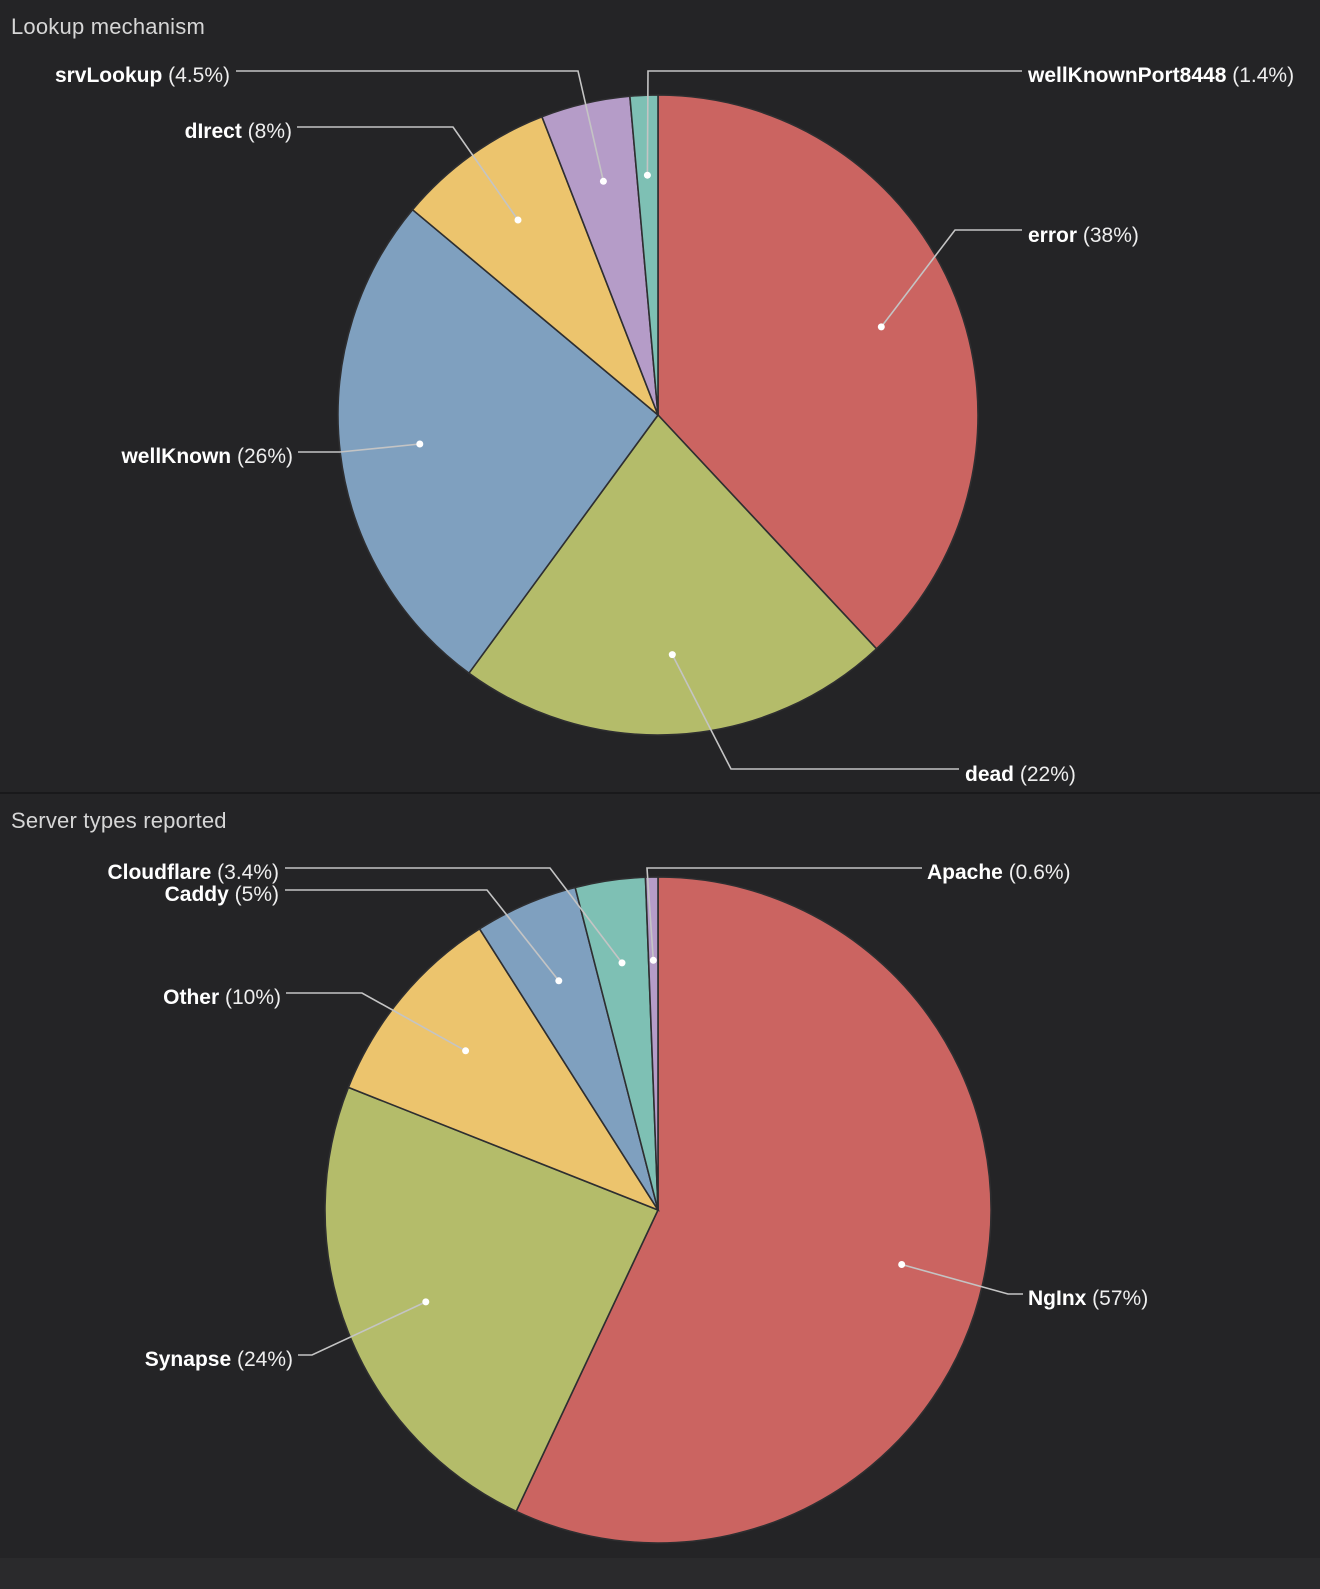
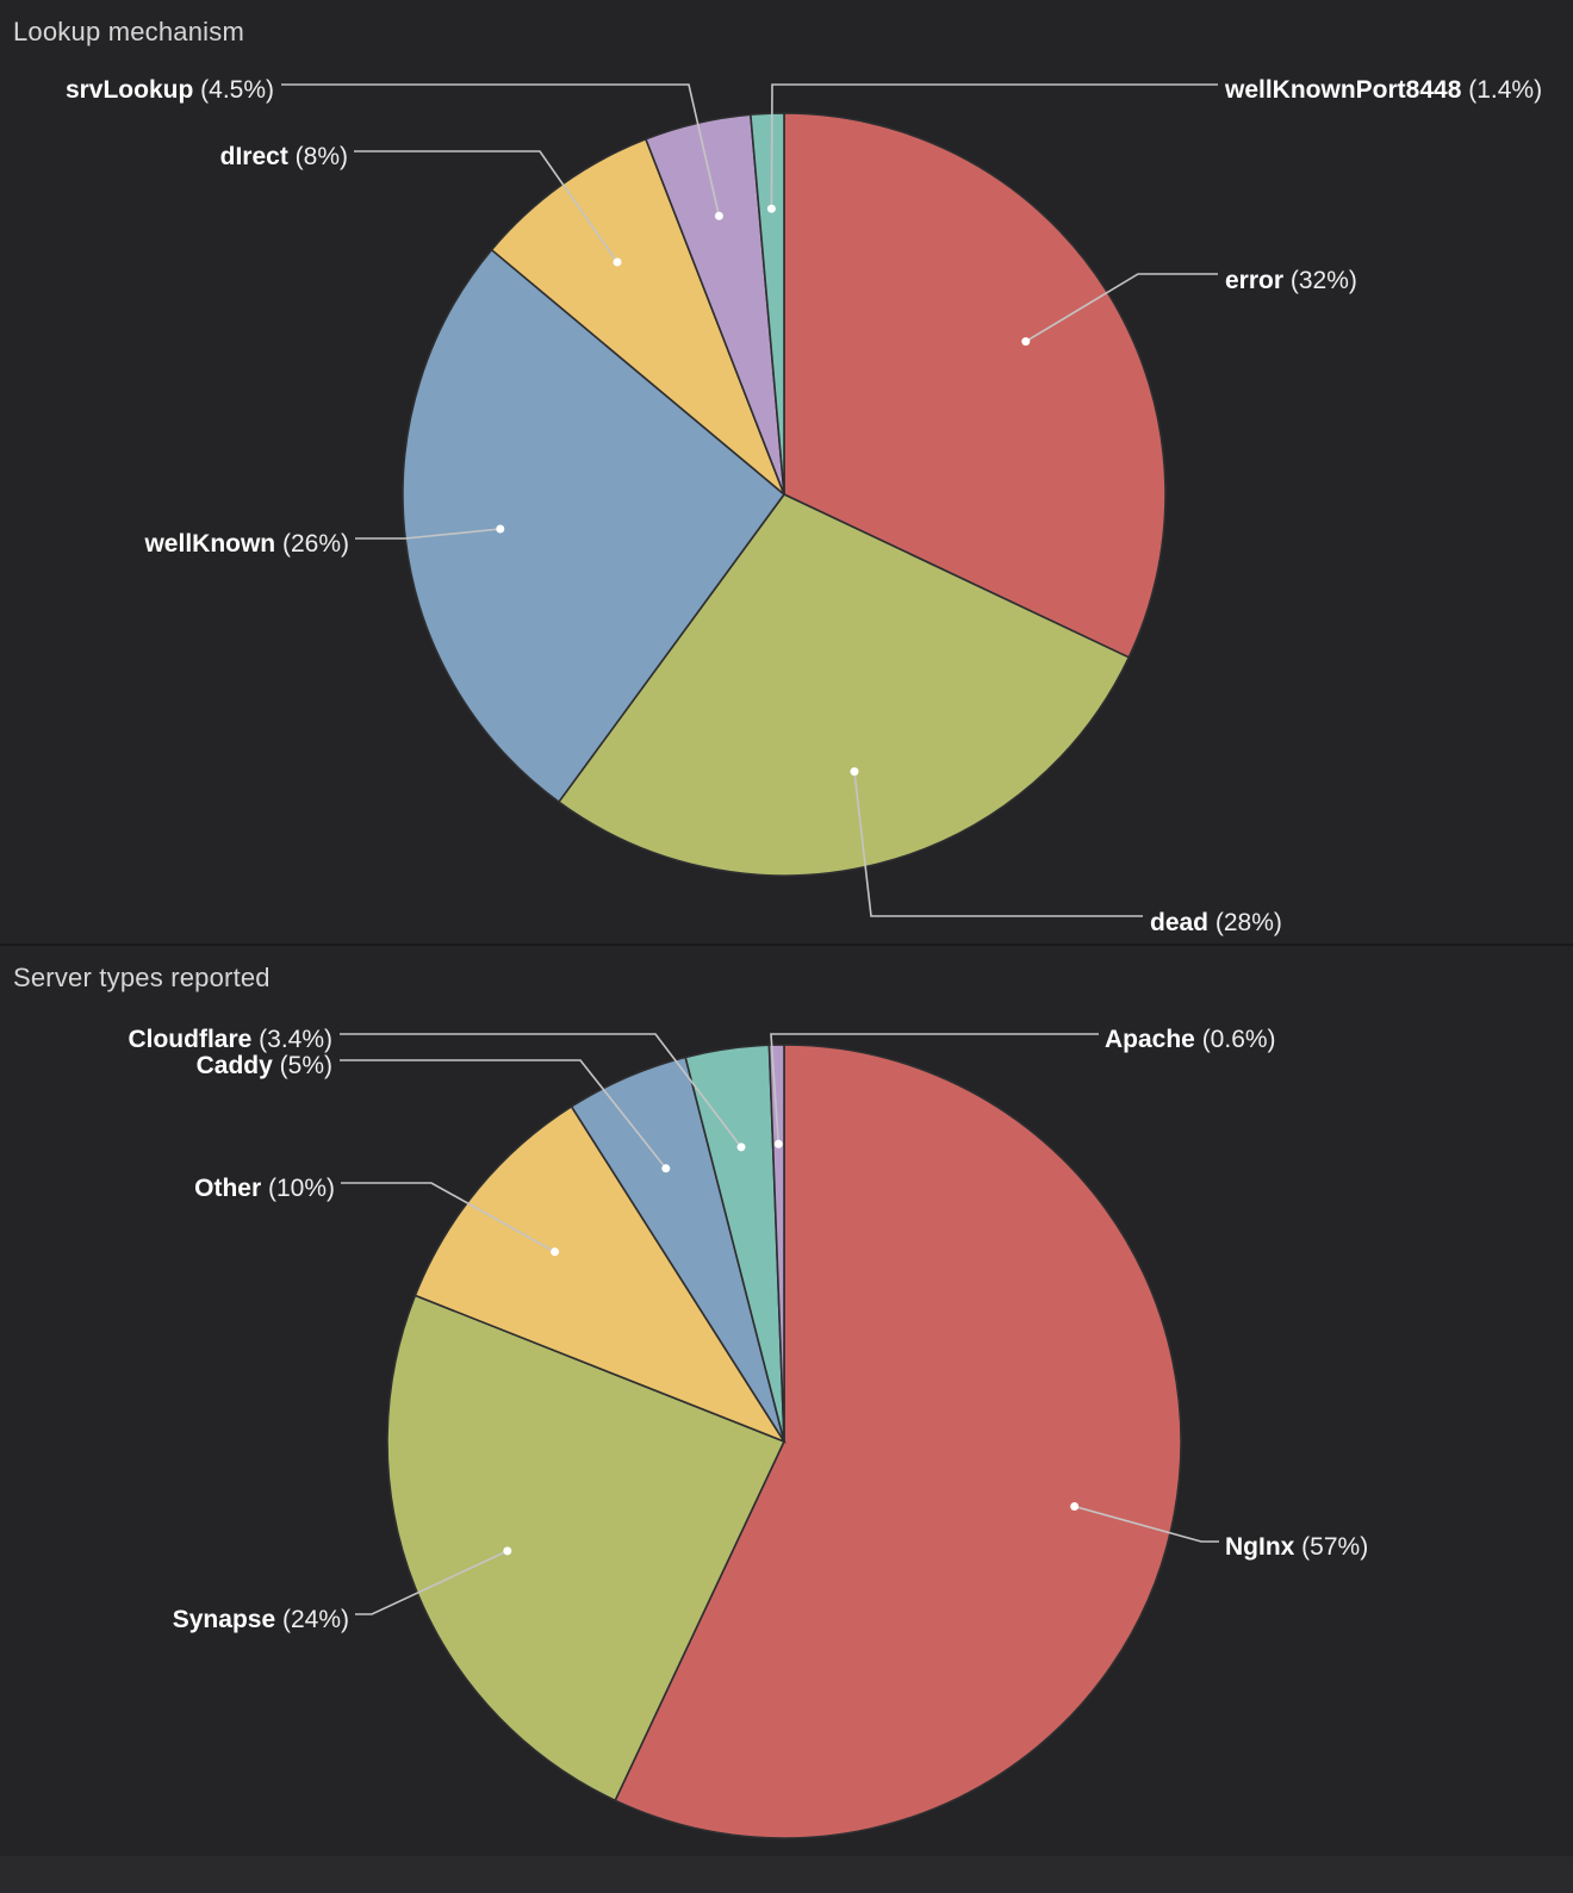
Lookup mechanism/error: 38% -> 32%
Lookup mechanism/dead: 22% -> 28%
